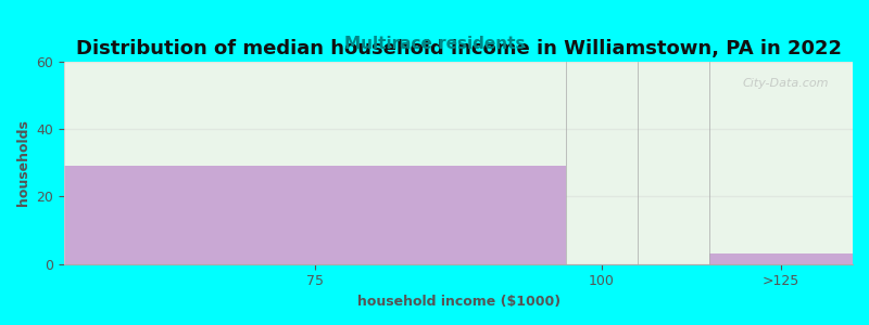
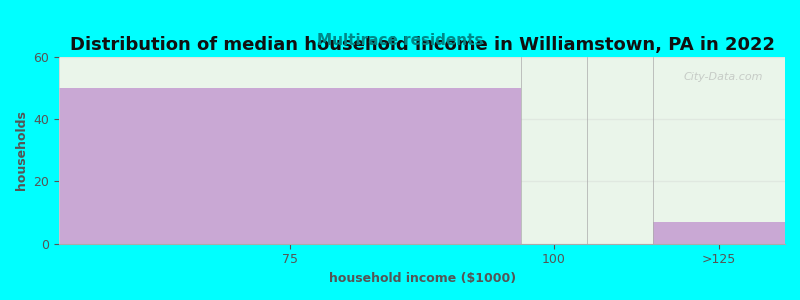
75: 29 -> 50
>125: 3 -> 7
